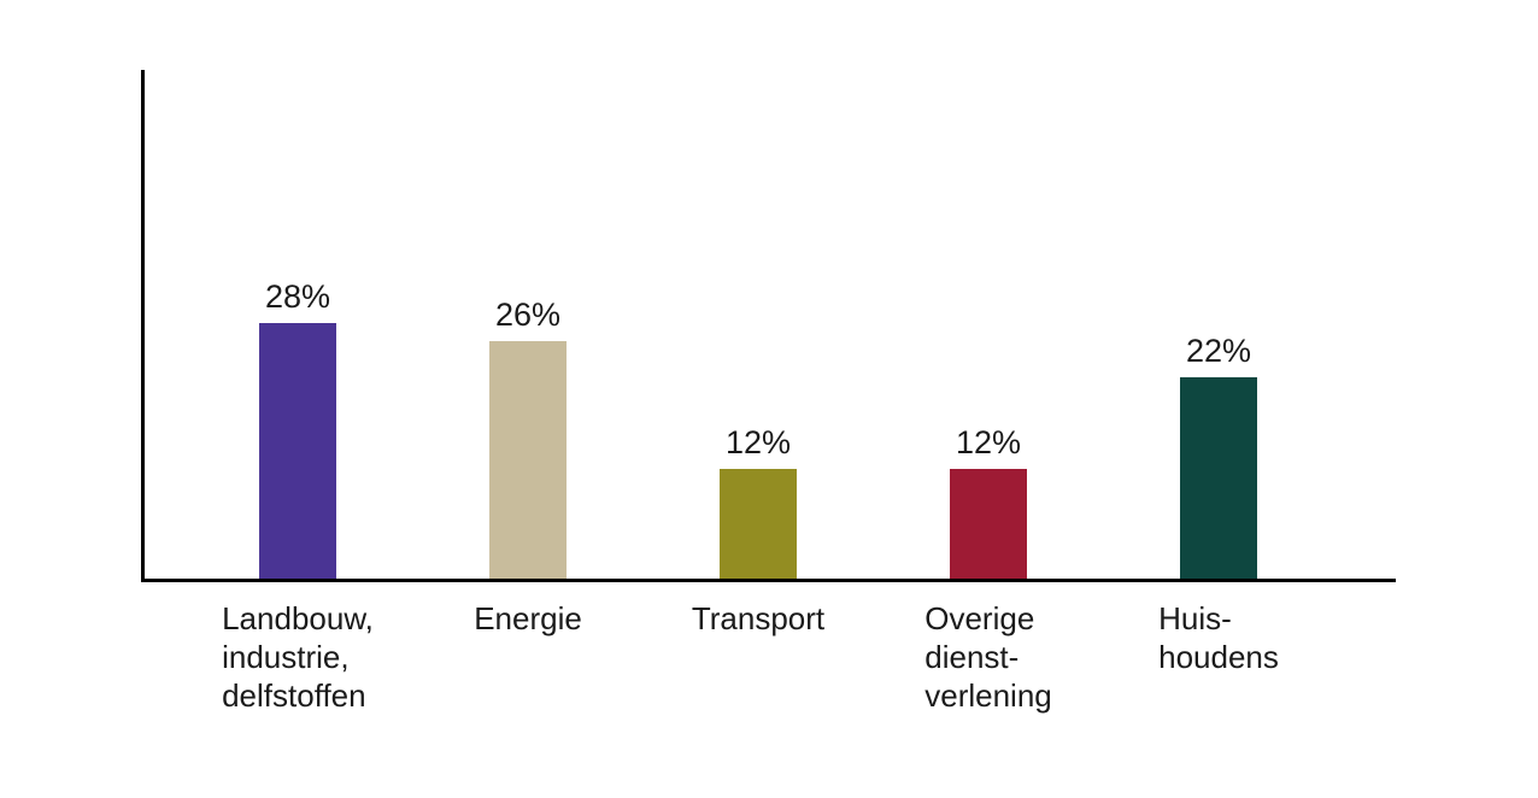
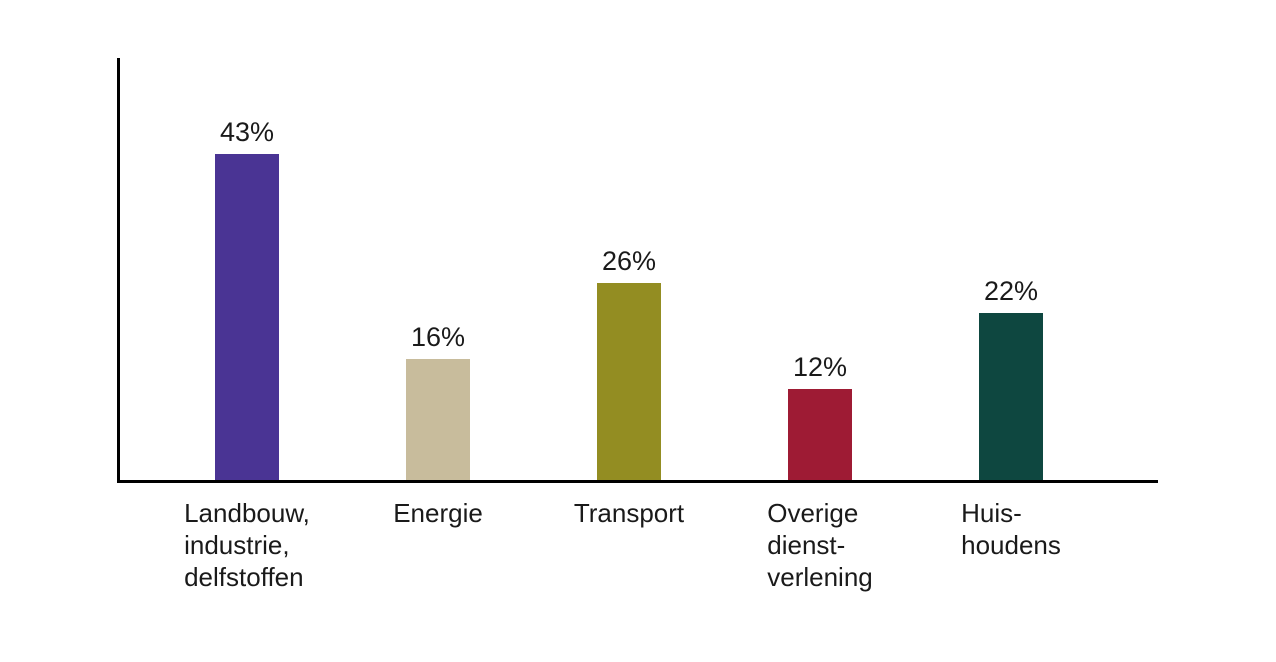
Landbouw, industrie, delfstoffen: 28% -> 43%
Energie: 26% -> 16%
Transport: 12% -> 26%
